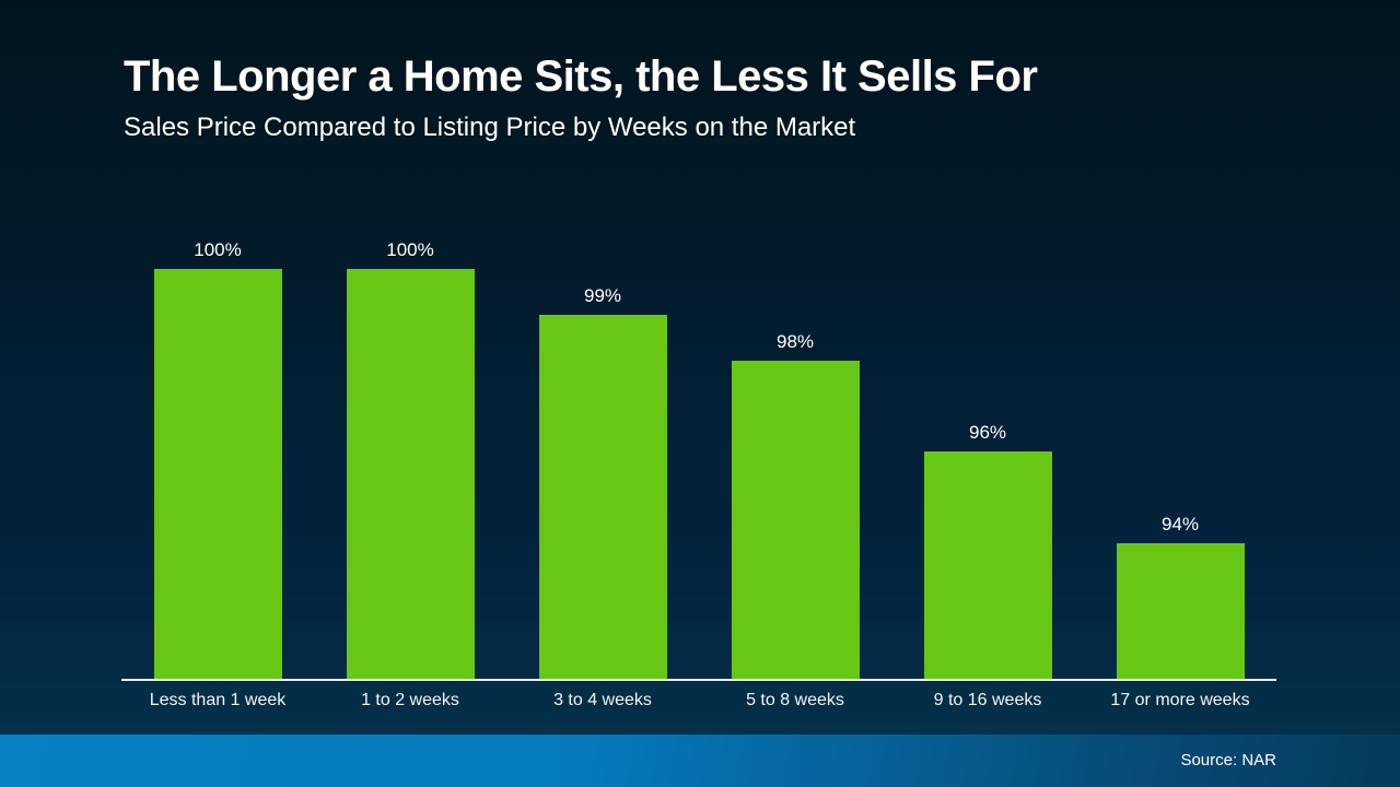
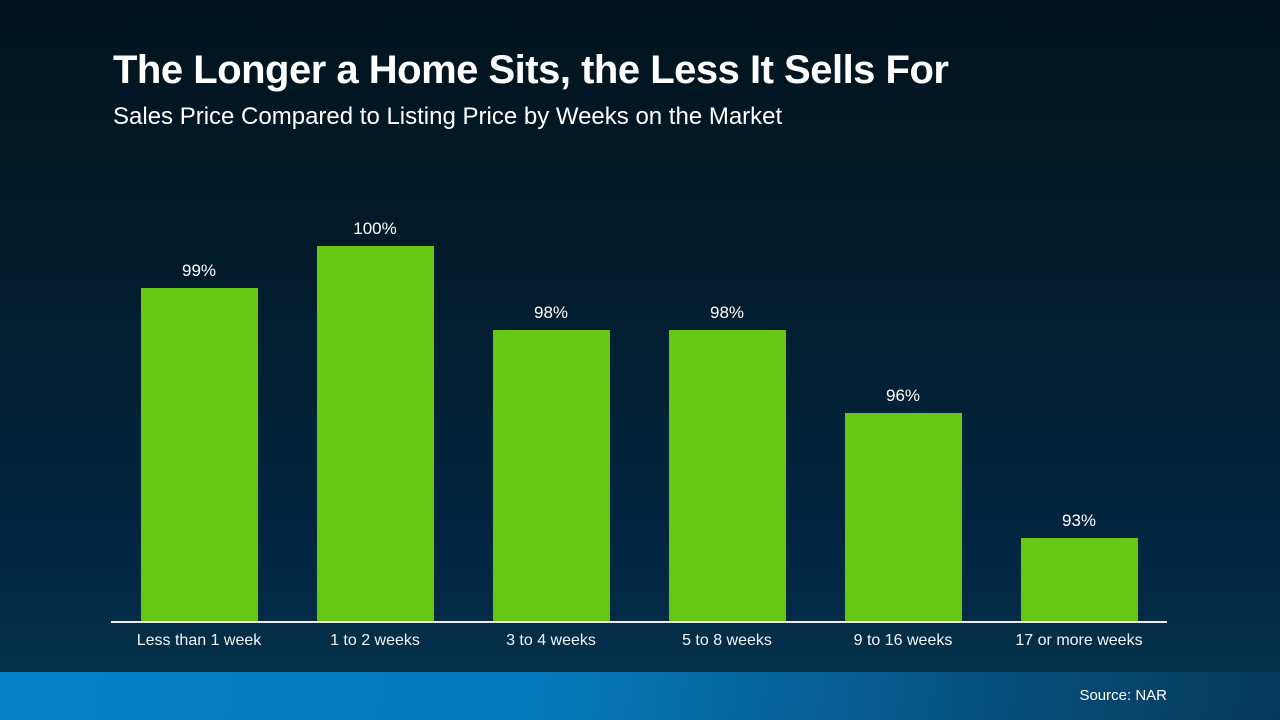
Less than 1 week: 100% -> 99%
3 to 4 weeks: 99% -> 98%
17 or more weeks: 94% -> 93%
